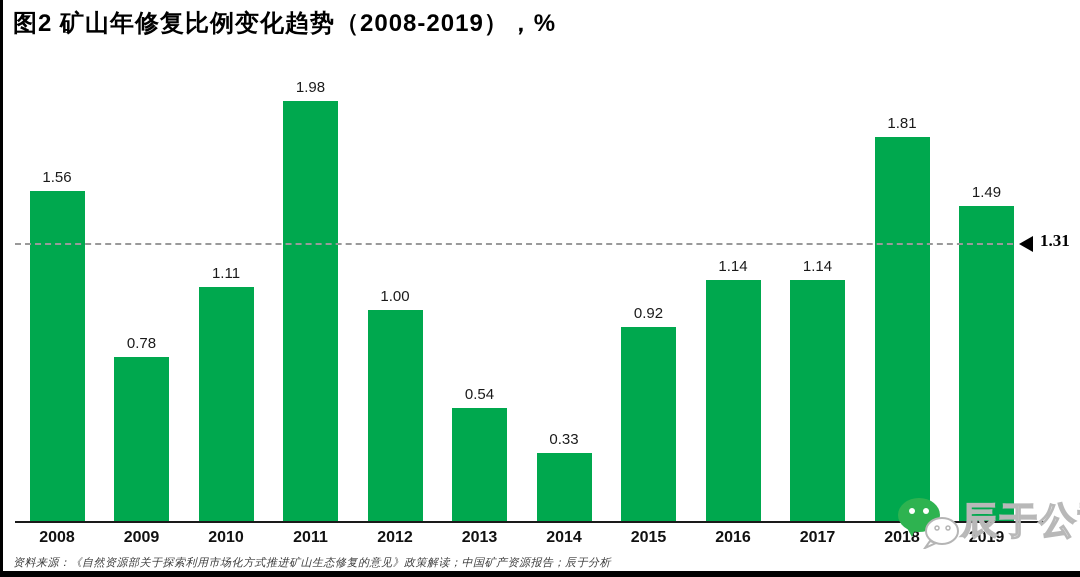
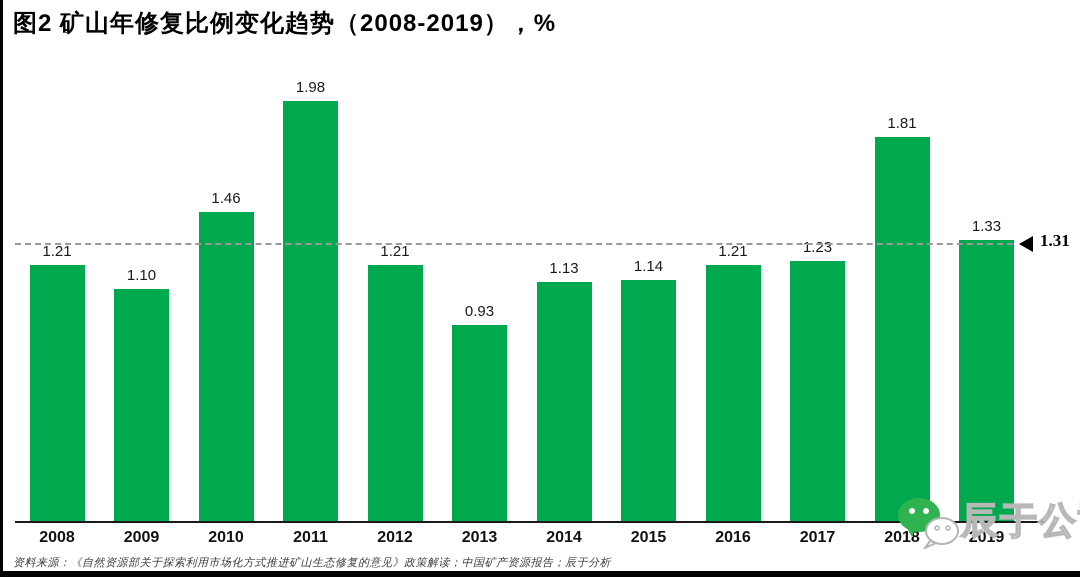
2008: 1.56 -> 1.21
2009: 0.78 -> 1.10
2010: 1.11 -> 1.46
2012: 1.00 -> 1.21
2013: 0.54 -> 0.93
2014: 0.33 -> 1.13
2015: 0.92 -> 1.14
2016: 1.14 -> 1.21
2017: 1.14 -> 1.23
2019: 1.49 -> 1.33
